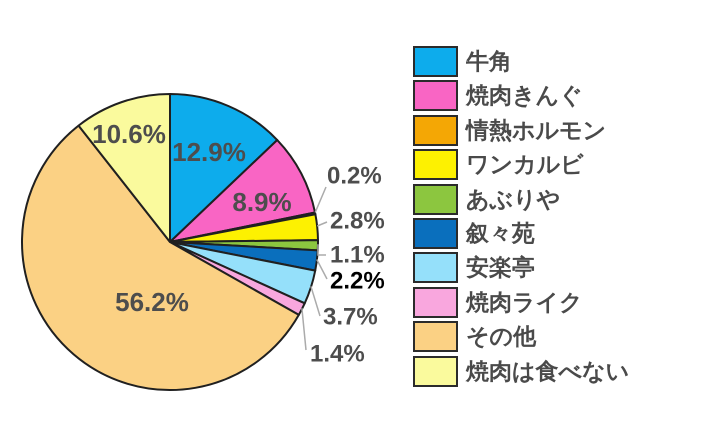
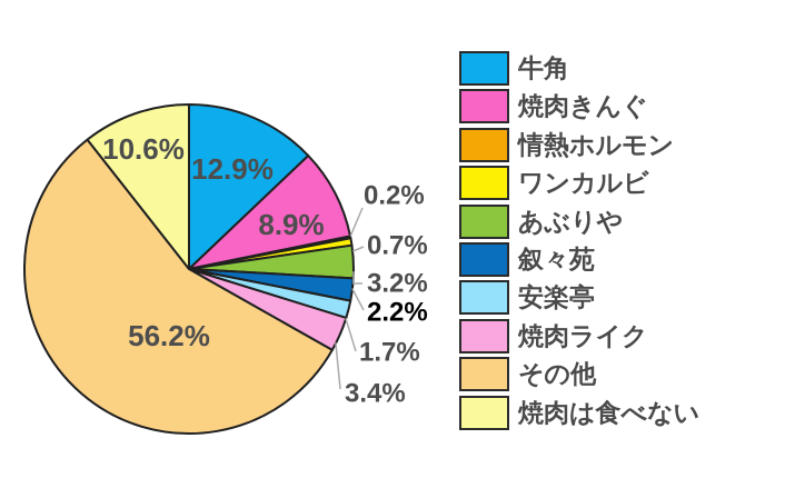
ワンカルビ: 2.8% -> 0.7%
あぶりや: 1.1% -> 3.2%
安楽亭: 3.7% -> 1.7%
焼肉ライク: 1.4% -> 3.4%
